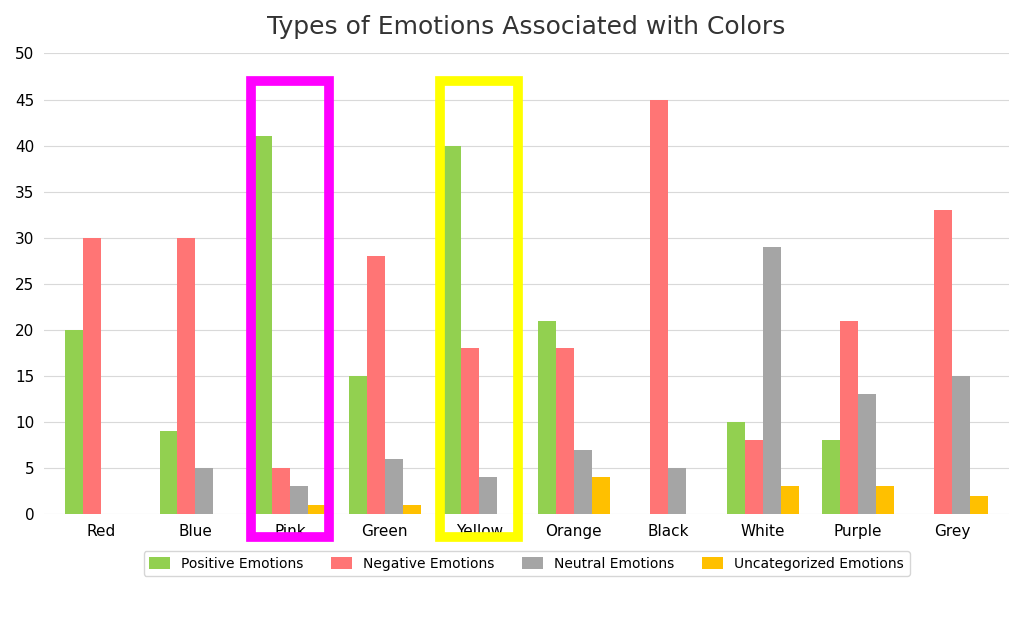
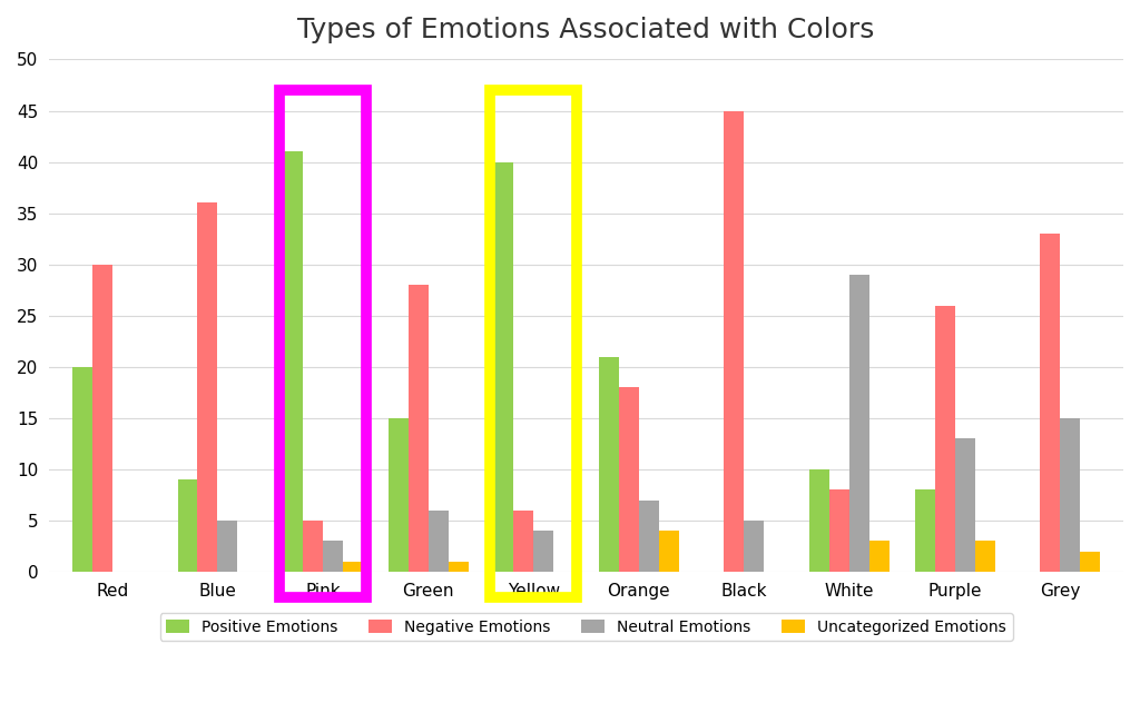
Negative Emotions/Blue: 30 -> 36
Negative Emotions/Yellow: 18 -> 6
Negative Emotions/Purple: 21 -> 26
